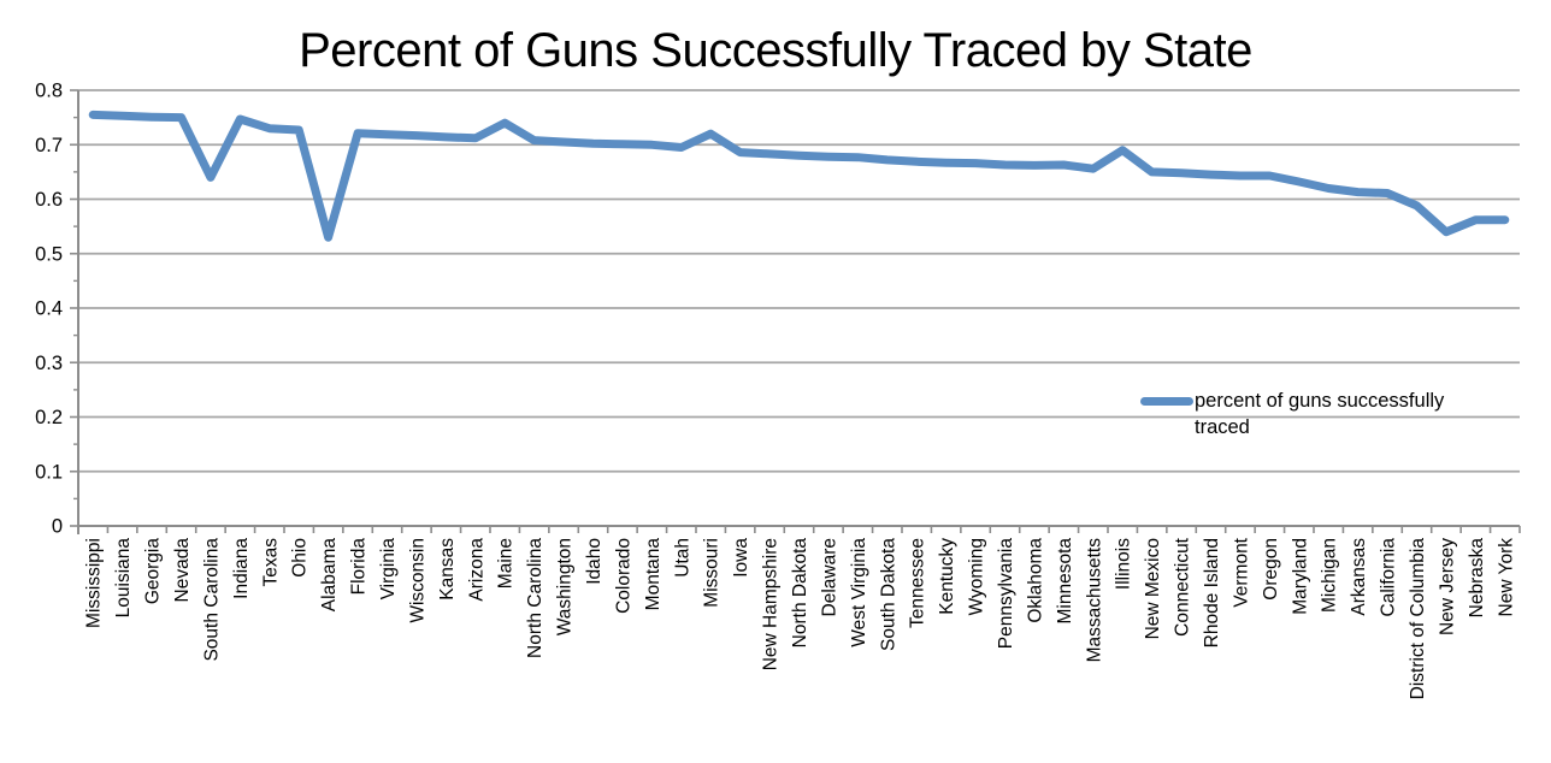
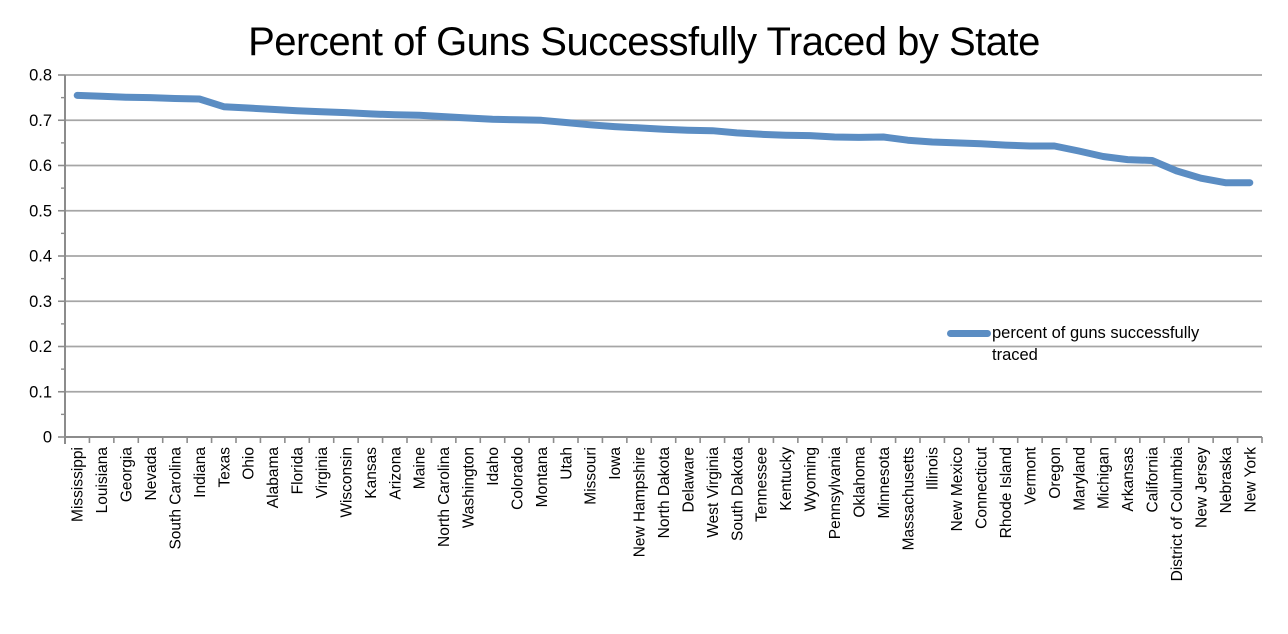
South Carolina: 0.64 -> 0.75
Alabama: 0.53 -> 0.72
Maine: 0.74 -> 0.71
Missouri: 0.72 -> 0.69
Illinois: 0.69 -> 0.65
New Jersey: 0.54 -> 0.57
